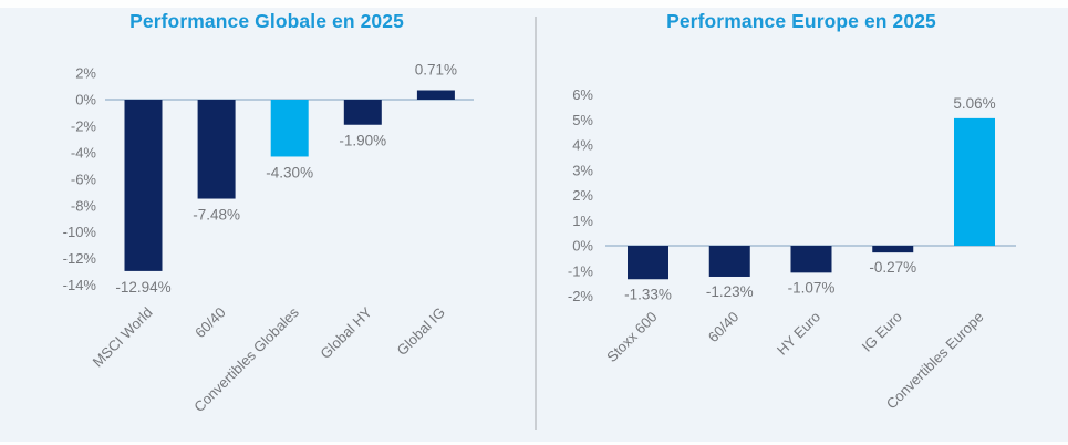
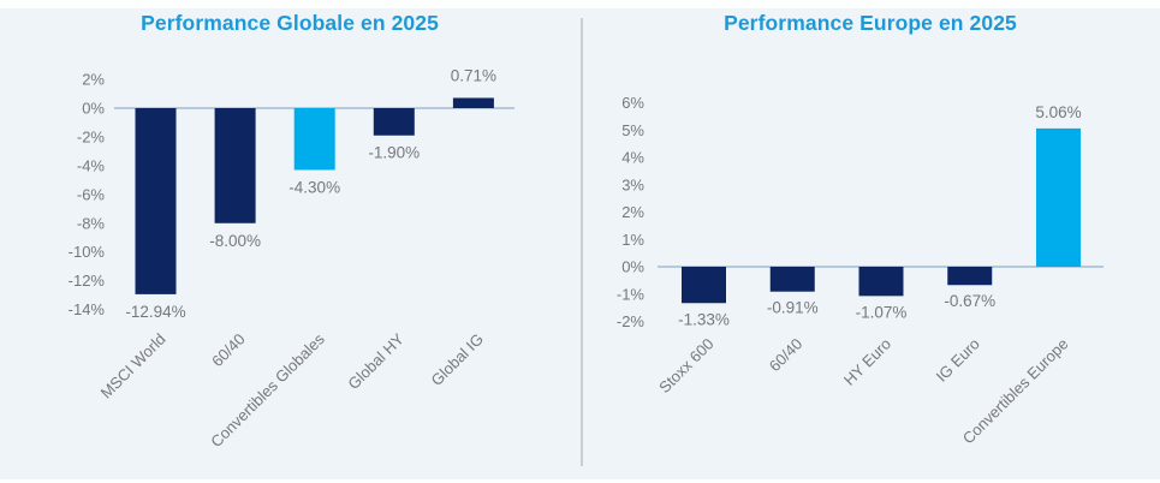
Performance Globale en 2025/60/40: -7.48% -> -8.00%
Performance Europe en 2025/60/40: -1.23% -> -0.91%
Performance Europe en 2025/IG Euro: -0.27% -> -0.67%
